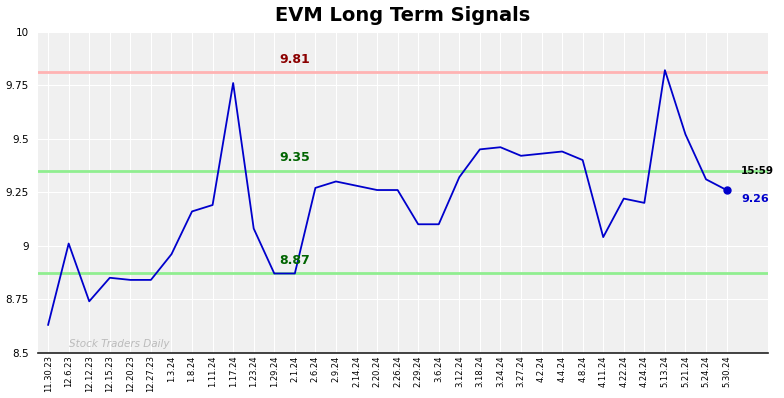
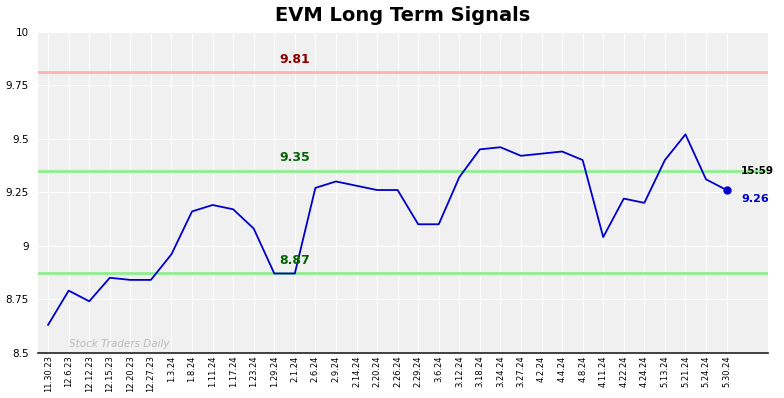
12.6.23: 9.01 -> 8.79
1.17.24: 9.76 -> 9.17
5.13.24: 9.82 -> 9.40
